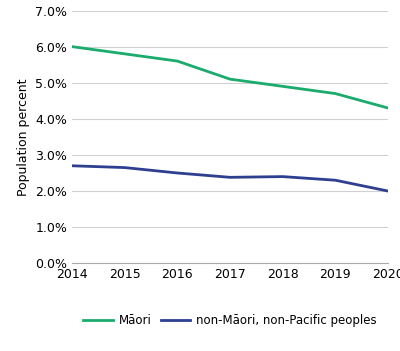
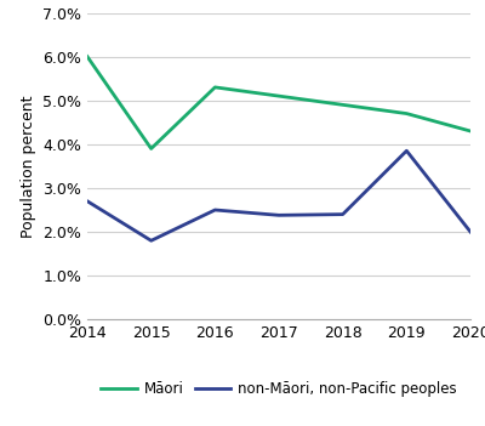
Māori/2015: 5.8% -> 3.9%
non-Māori, non-Pacific peoples/2015: 2.65% -> 1.80%
Māori/2016: 5.6% -> 5.3%
non-Māori, non-Pacific peoples/2019: 2.30% -> 3.85%
